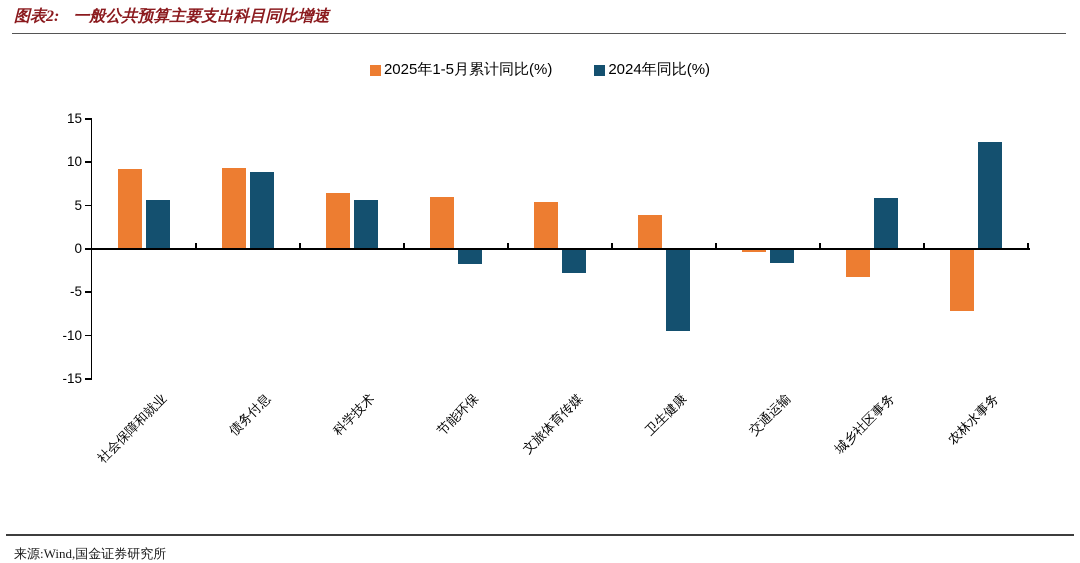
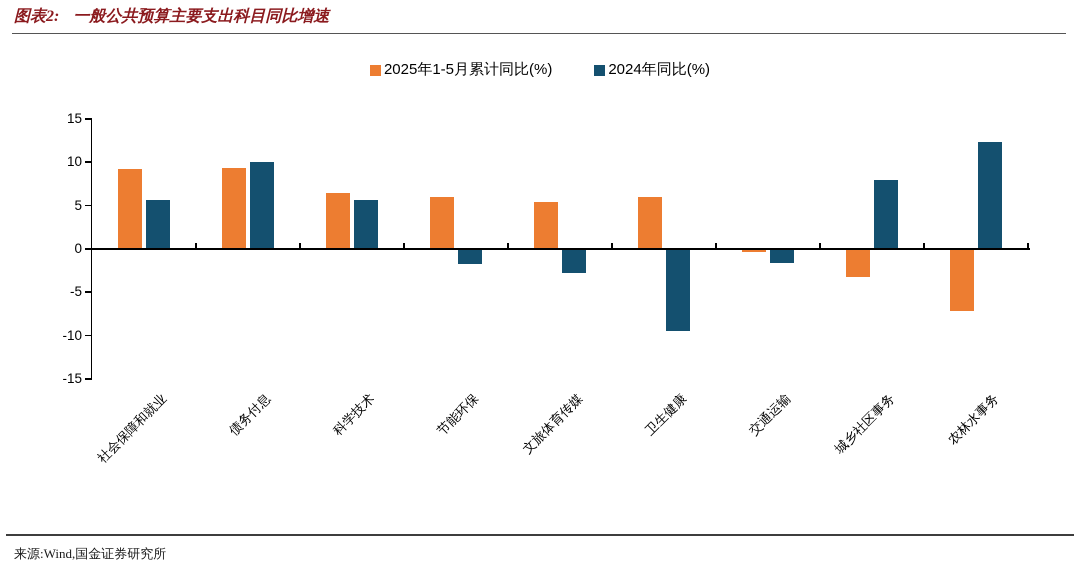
2024年同比(%)/债务付息: 9 -> 10
2025年1-5月累计同比(%)/卫生健康: 4 -> 6
2024年同比(%)/城乡社区事务: 6 -> 8
